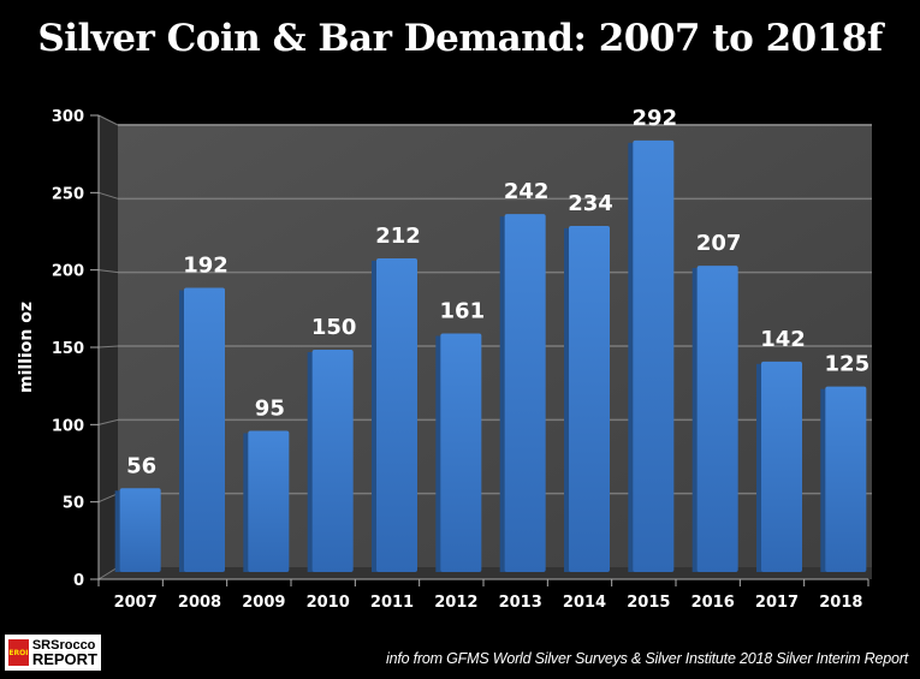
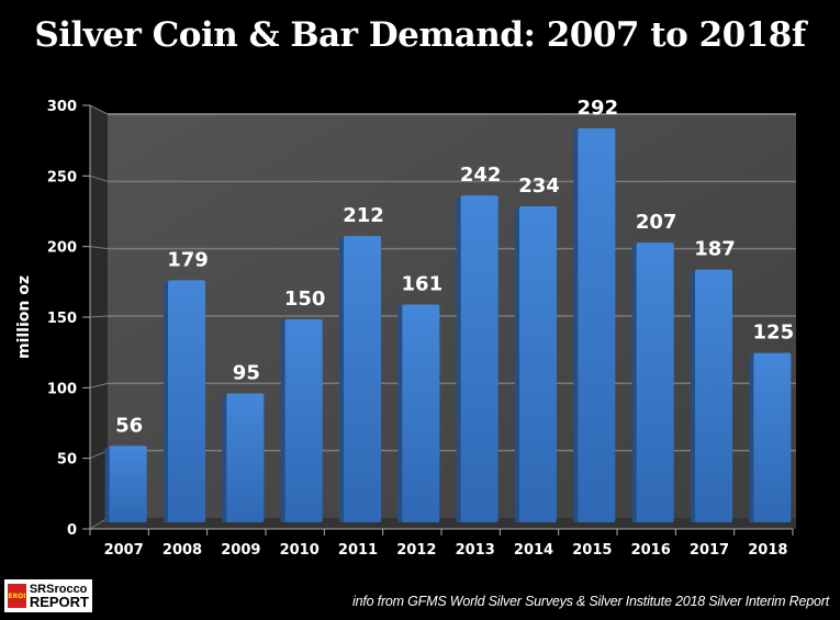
2008: 192 -> 179
2017: 142 -> 187
